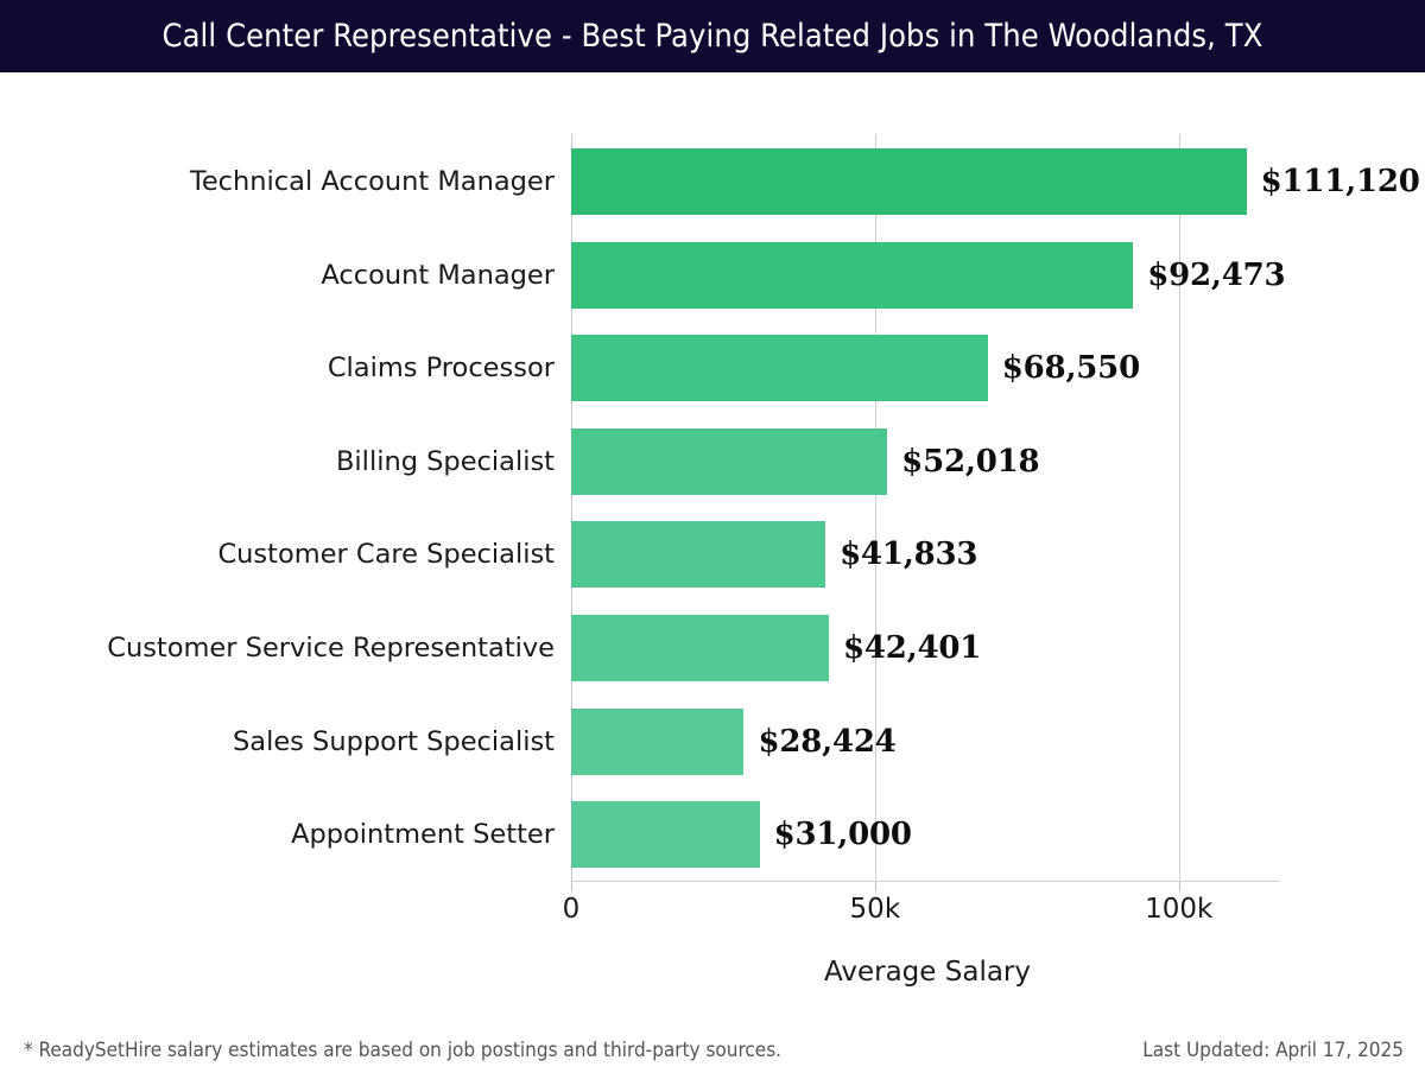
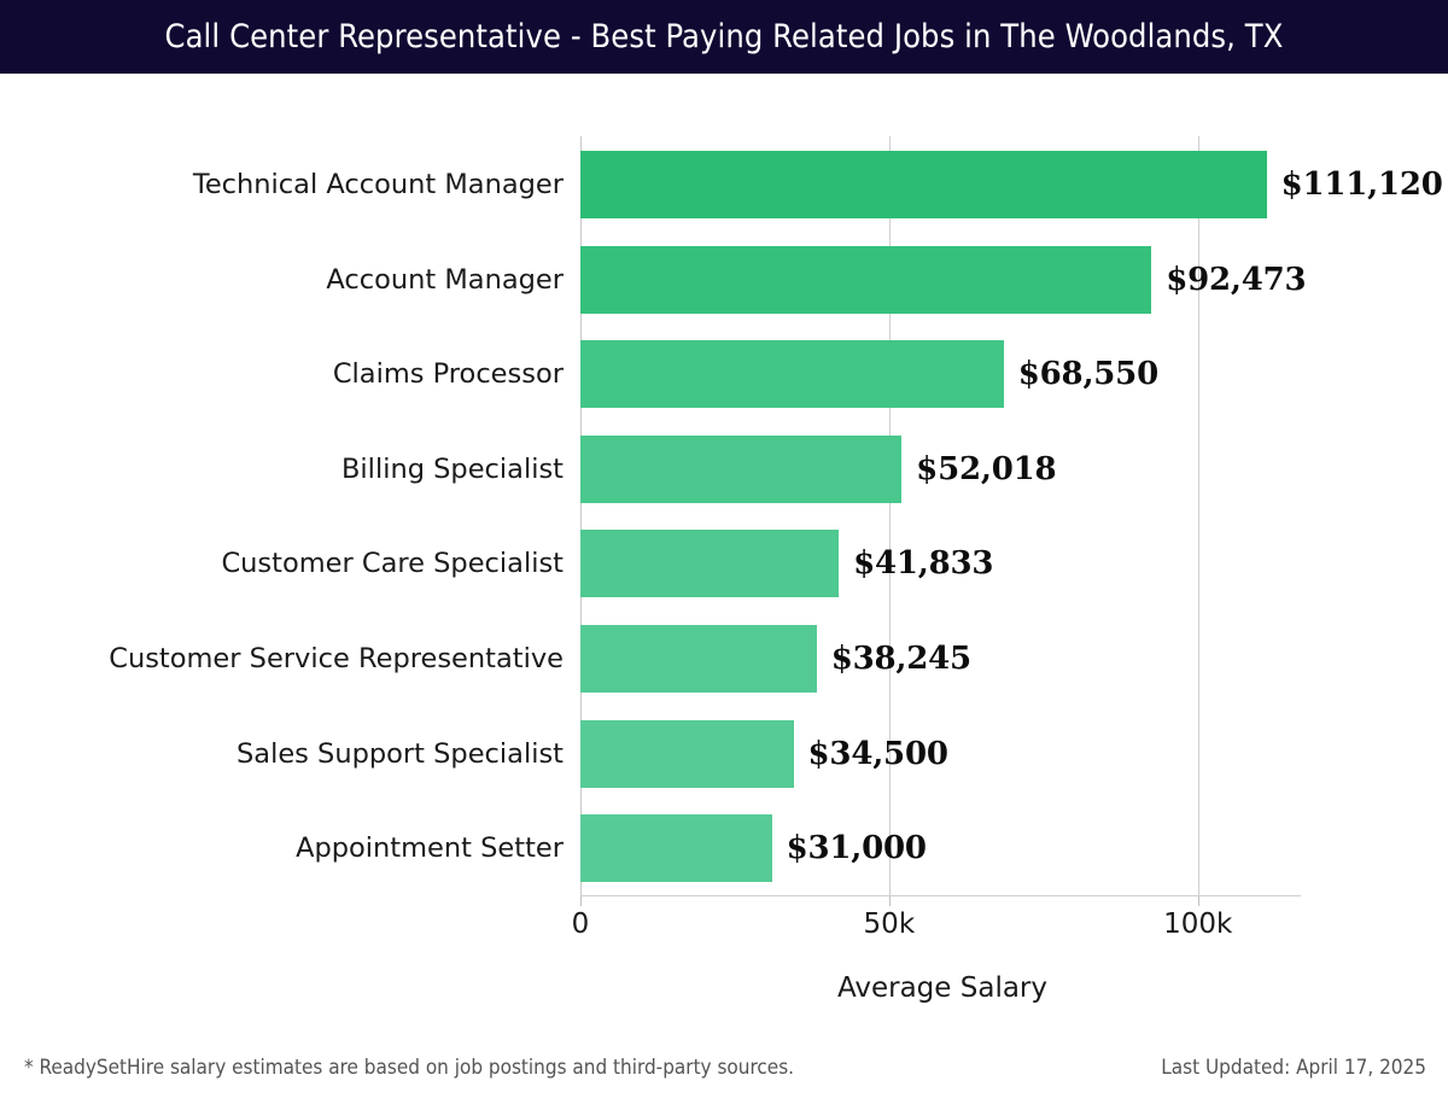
Customer Service Representative: $42,401 -> $38,245
Sales Support Specialist: $28,424 -> $34,500
